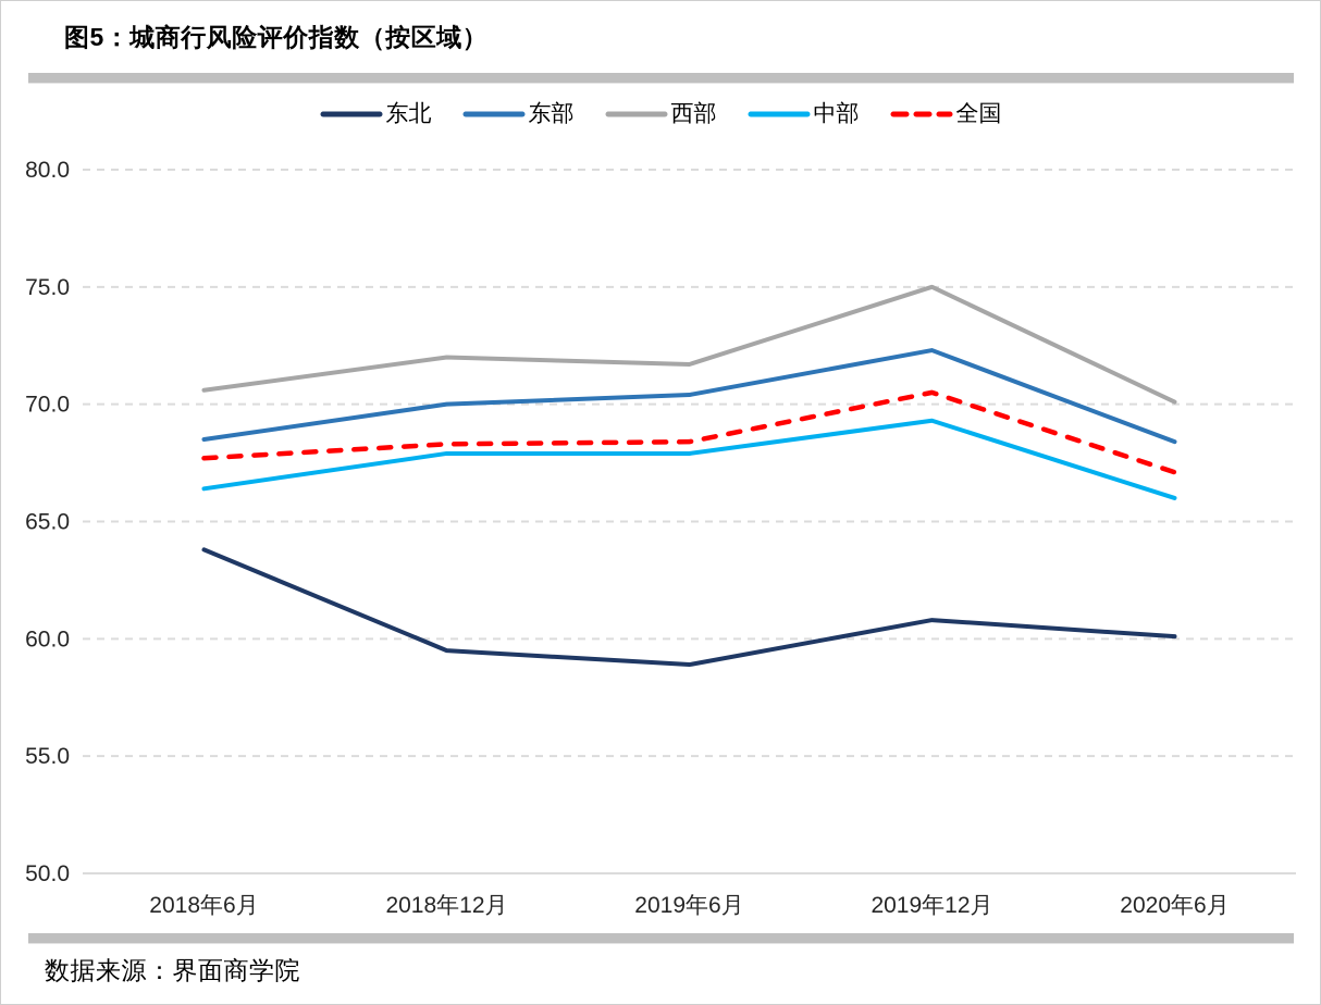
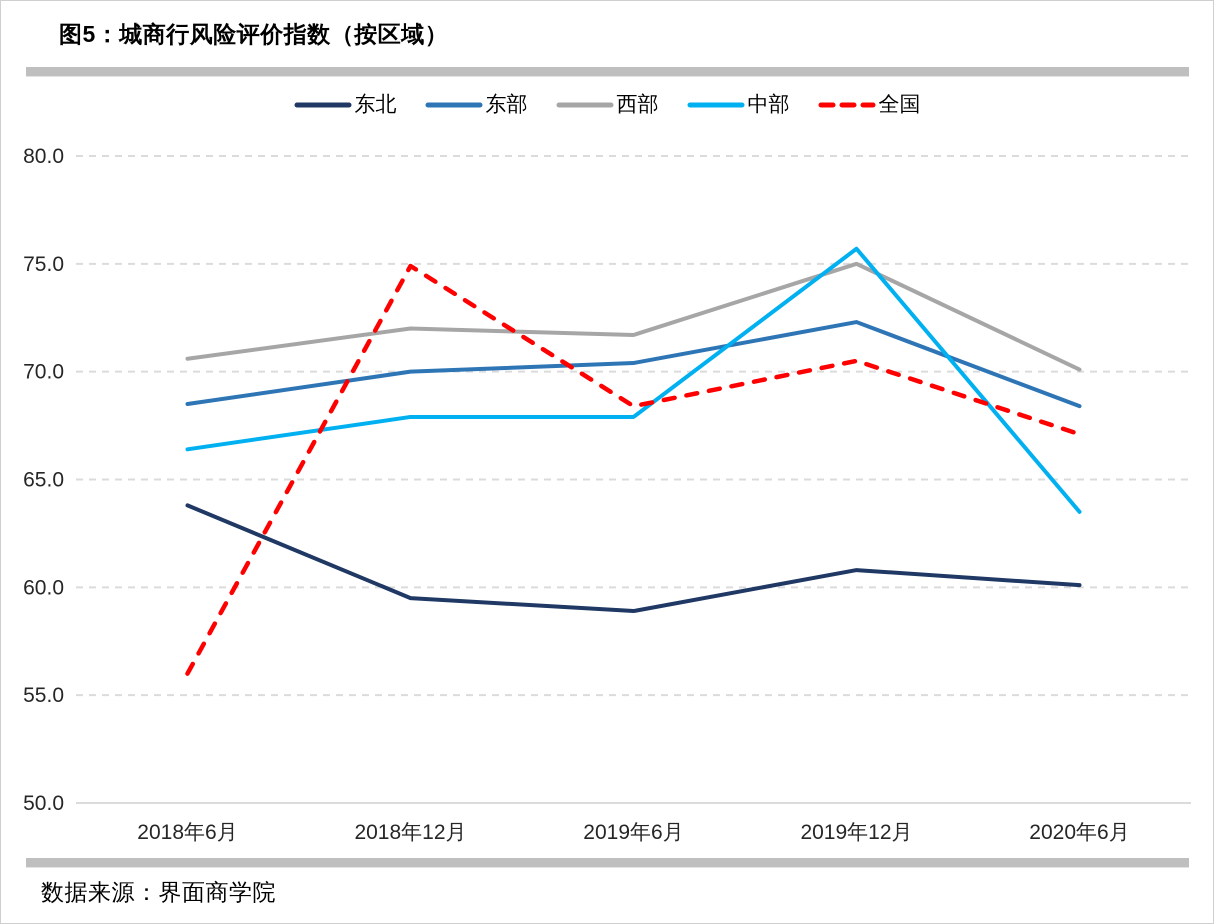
全国/2018年6月: 67.7 -> 56.0
全国/2018年12月: 68.3 -> 74.9
中部/2019年12月: 69.3 -> 75.7
中部/2020年6月: 66.0 -> 63.5
